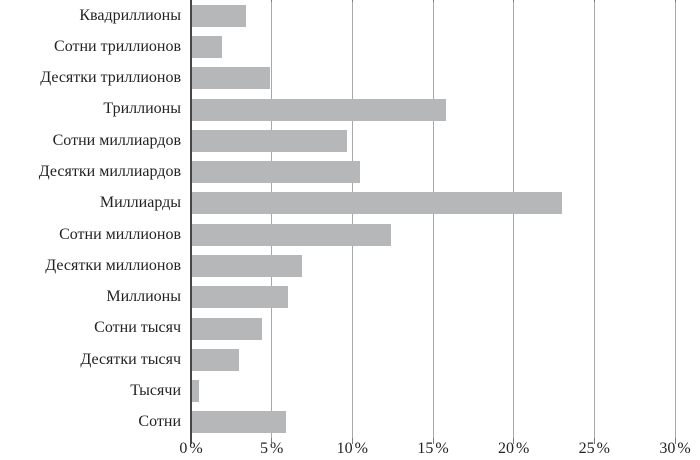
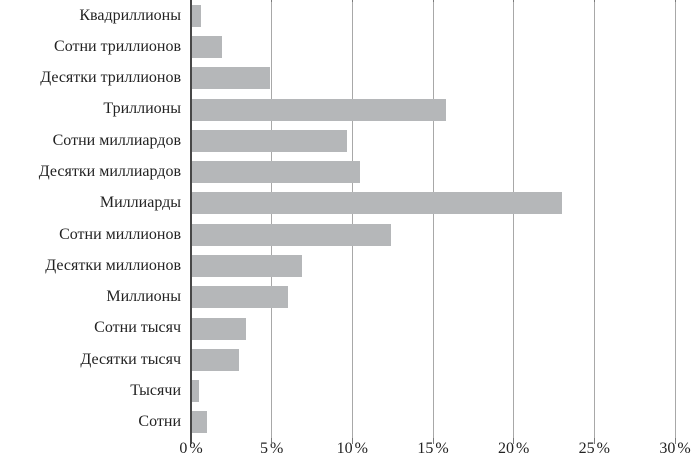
Квадриллионы: 3.4% -> 0.6%
Сотни тысяч: 4.4% -> 3.4%
Сотни: 5.9% -> 1.0%
